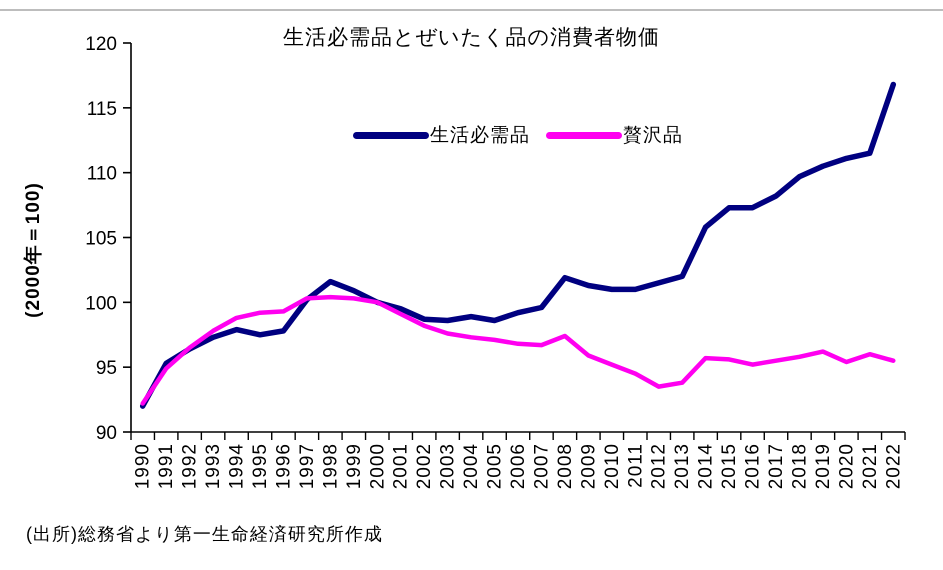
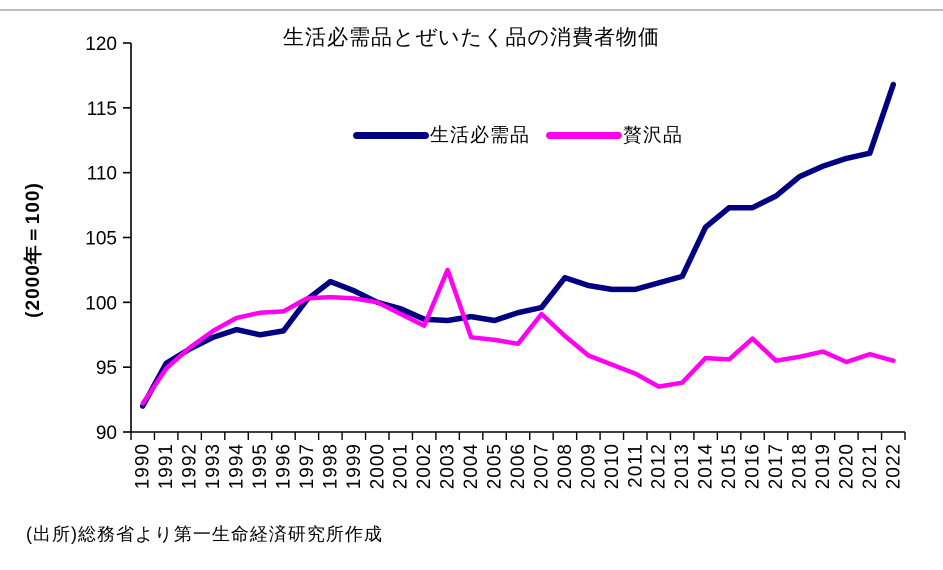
贅沢品/2003: 97.6 -> 102.5
贅沢品/2007: 96.7 -> 99.1
贅沢品/2016: 95.2 -> 97.2
